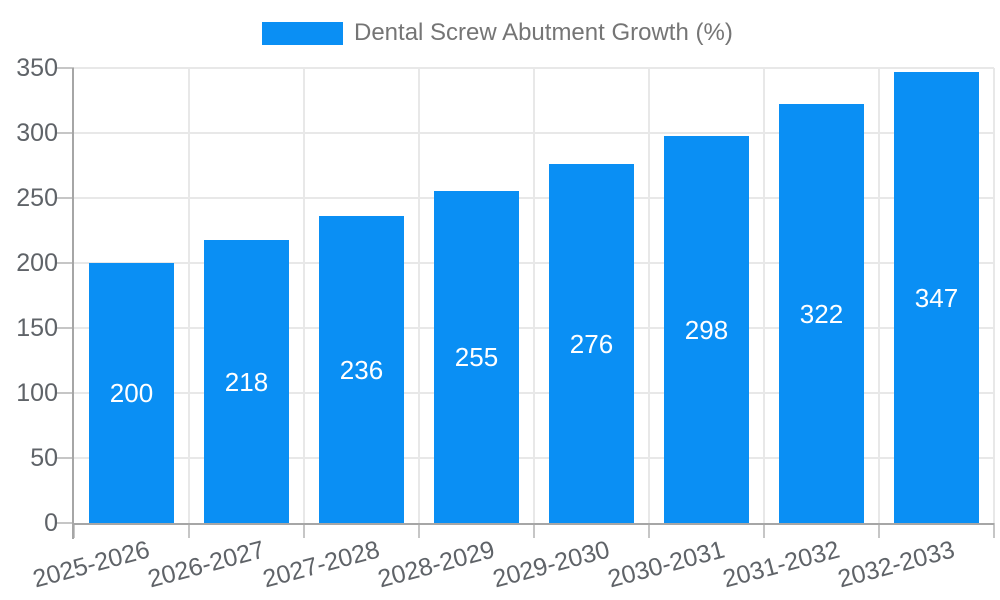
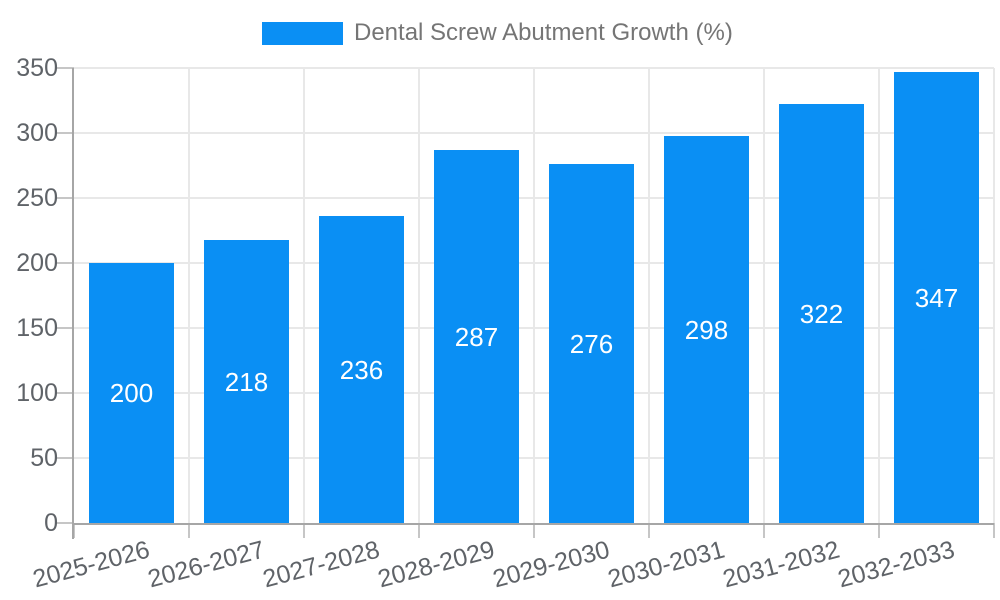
2028-2029: 255 -> 287
